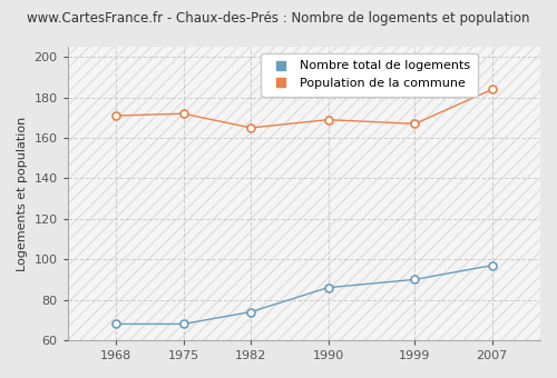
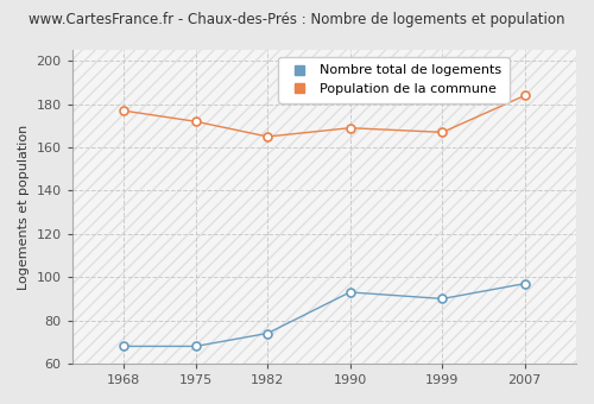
Population de la commune/1968: 171 -> 177
Nombre total de logements/1990: 86 -> 93
